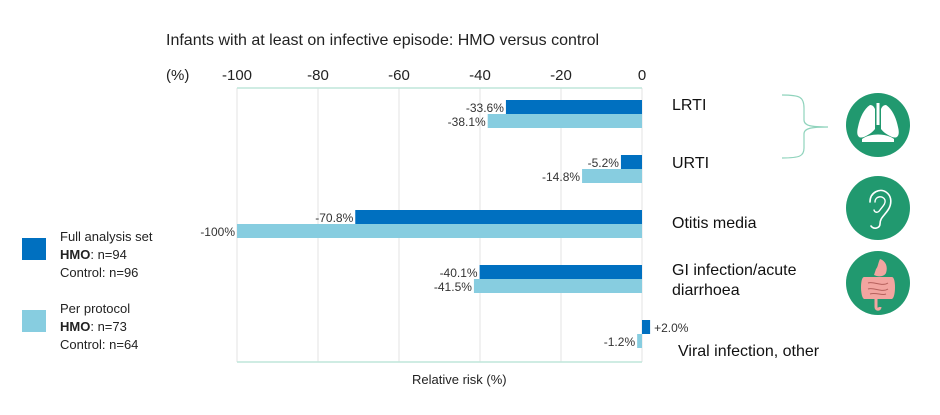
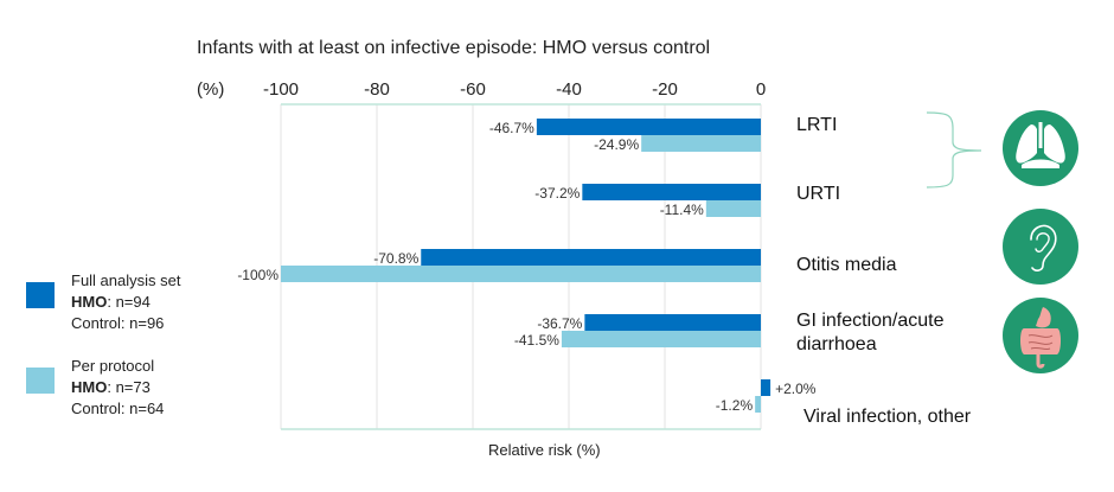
Full analysis set/LRTI: -33.6% -> -46.7%
Per protocol/LRTI: -38.1% -> -24.9%
Full analysis set/URTI: -5.2% -> -37.2%
Per protocol/URTI: -14.8% -> -11.4%
Full analysis set/GI infection/acute diarrhoea: -40.1% -> -36.7%
